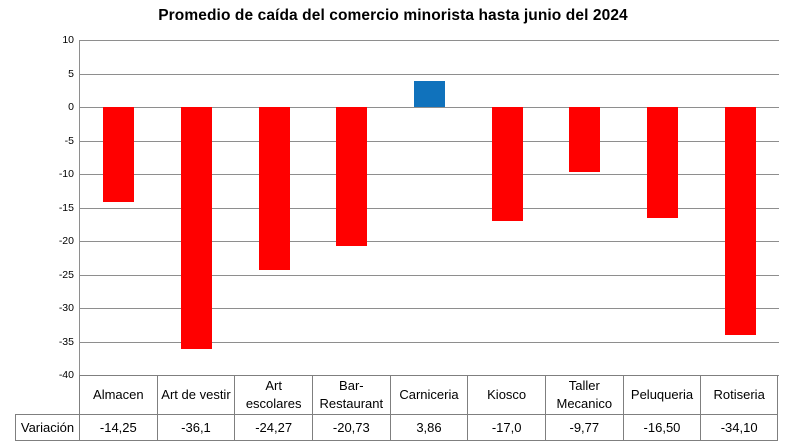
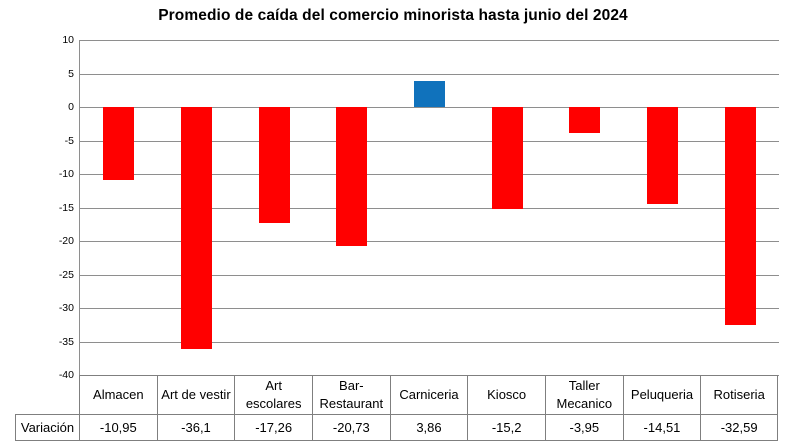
Almacen: -14,25 -> -10,95
Art escolares: -24,27 -> -17,26
Kiosco: -17,0 -> -15,2
Taller Mecanico: -9,77 -> -3,95
Peluqueria: -16,50 -> -14,51
Rotiseria: -34,10 -> -32,59
